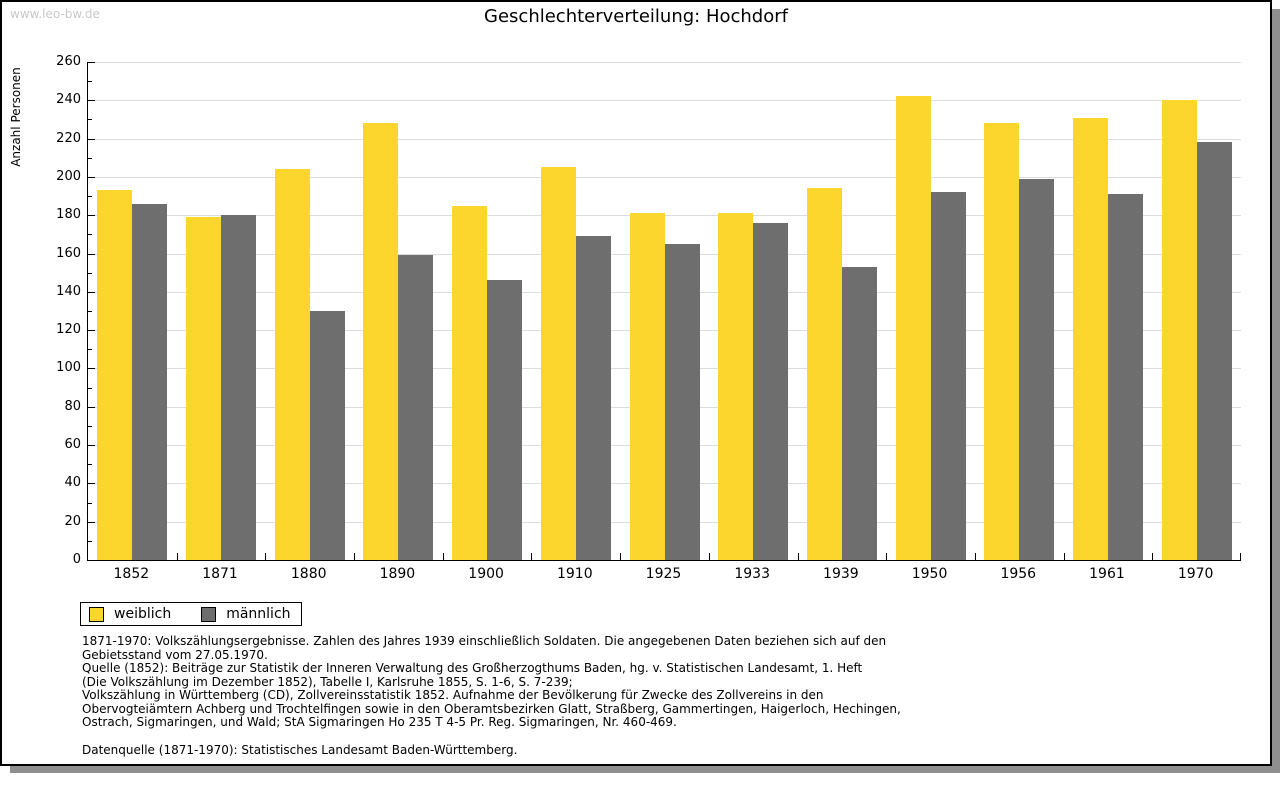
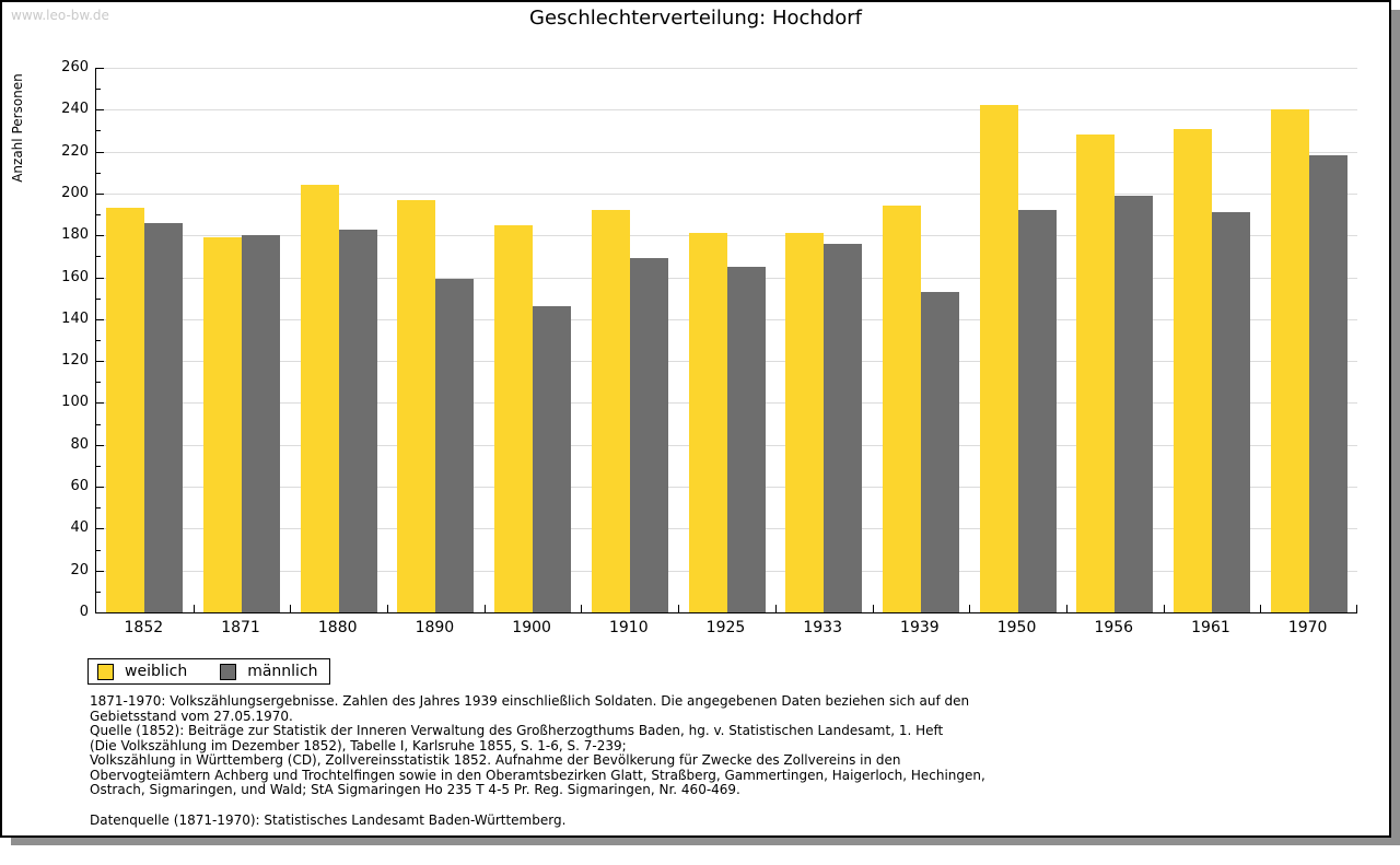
männlich/1880: 130 -> 183
weiblich/1890: 228 -> 197
weiblich/1910: 205 -> 192
